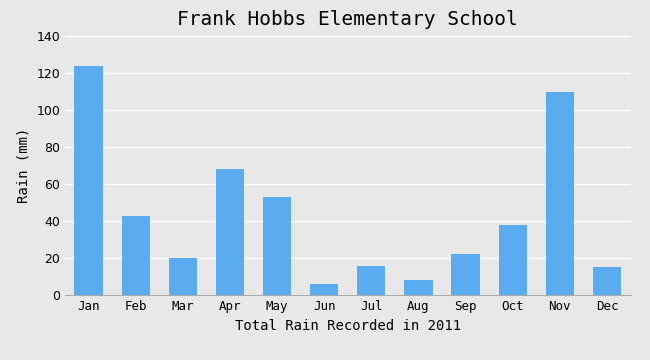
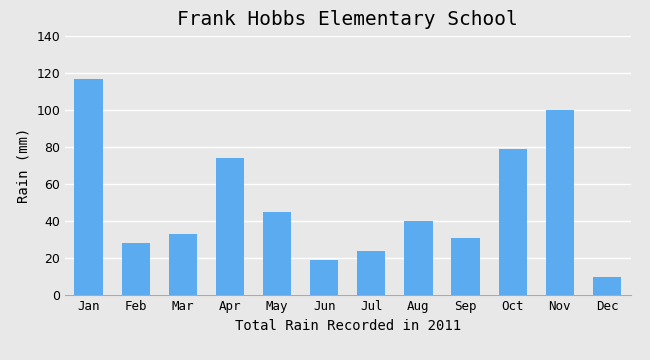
Jan: 124 -> 117
Feb: 43 -> 28
Mar: 20 -> 33
Apr: 68 -> 74
May: 53 -> 45
Jun: 6 -> 19
Jul: 16 -> 24
Aug: 8 -> 40
Sep: 22 -> 31
Oct: 38 -> 79
Nov: 110 -> 100
Dec: 15 -> 10
